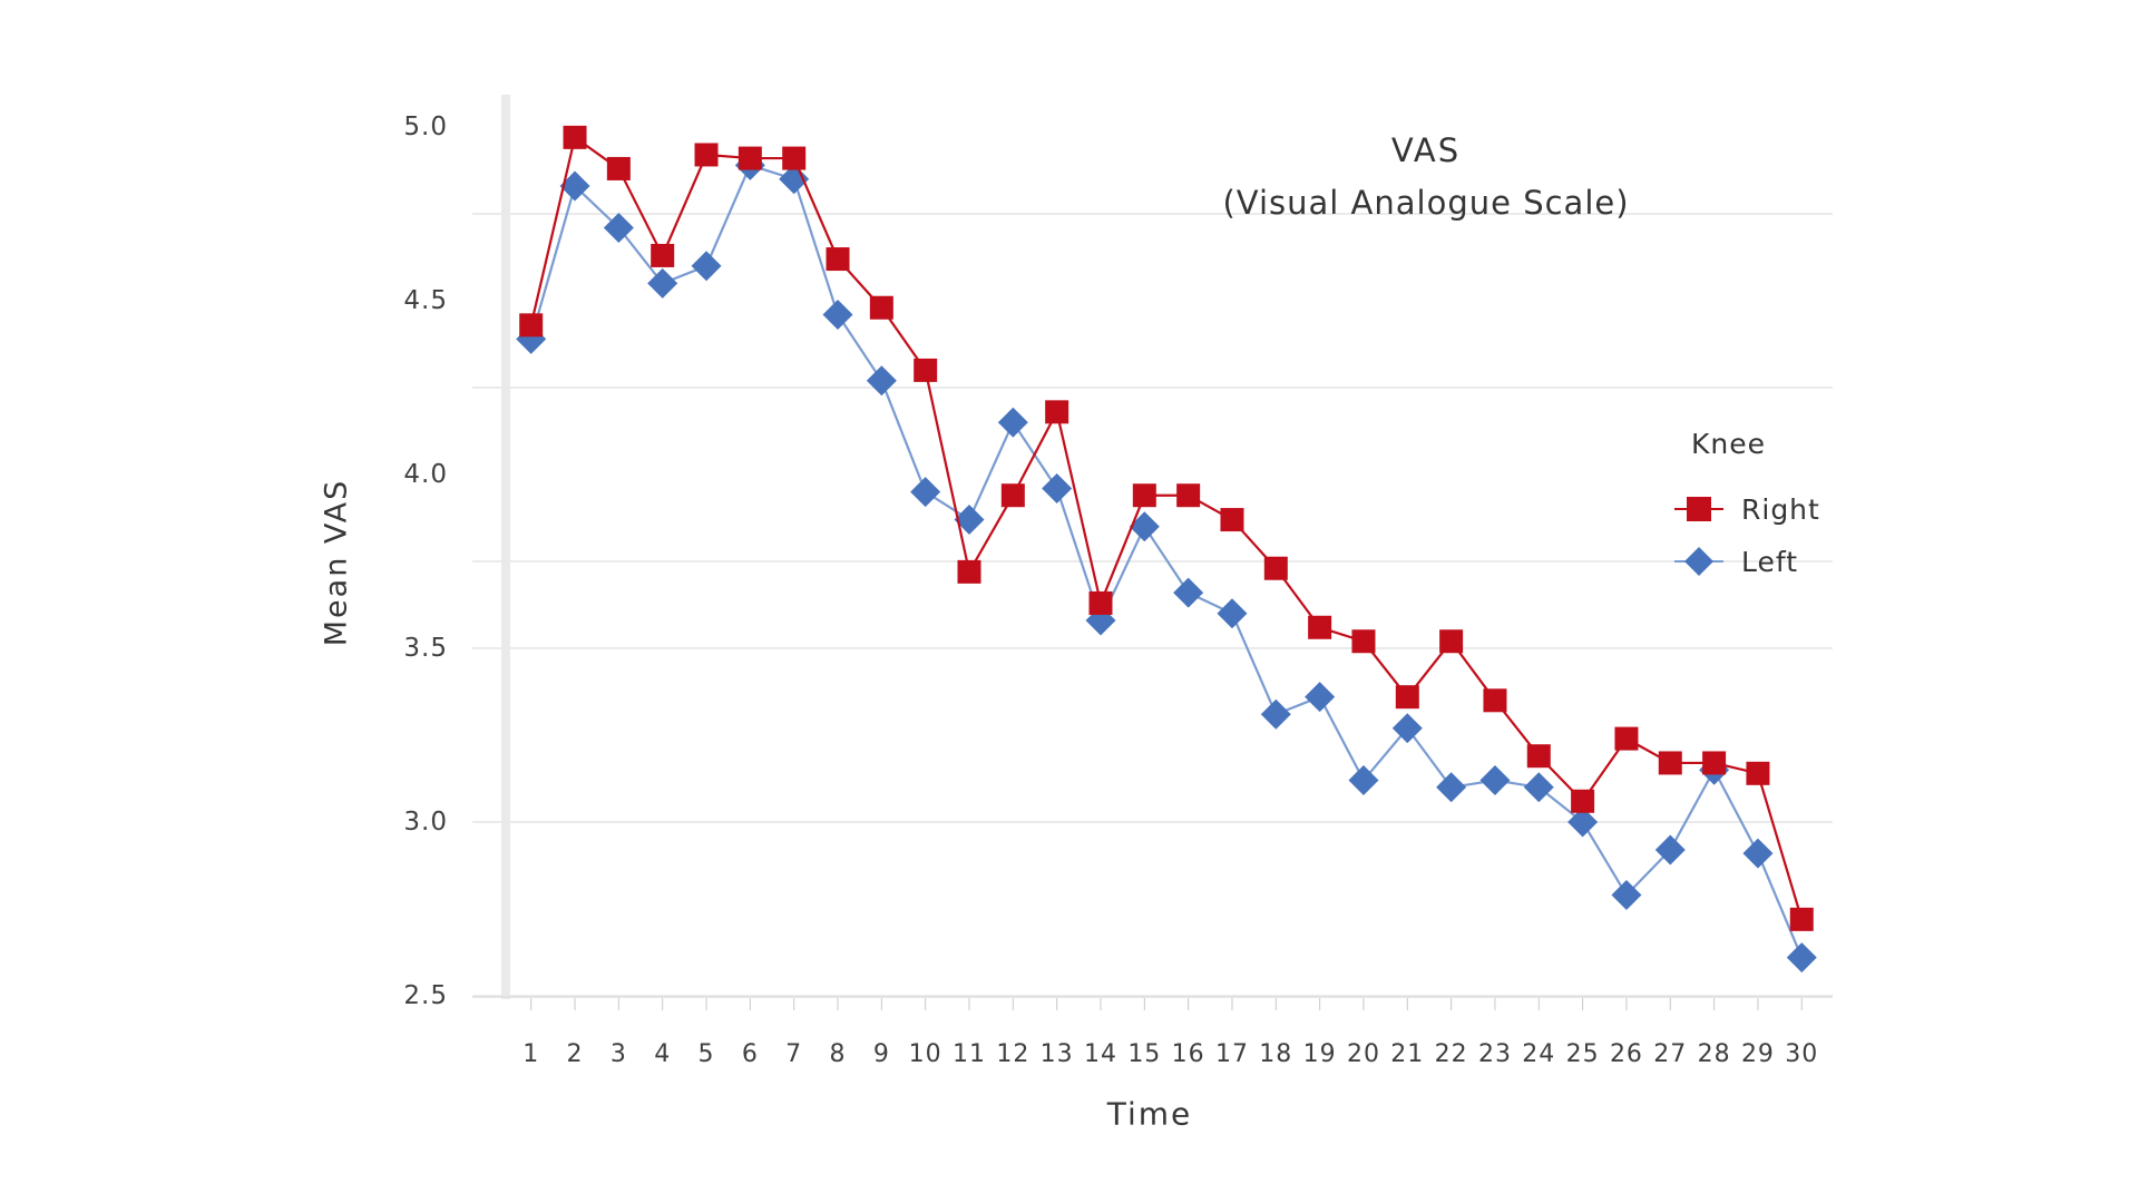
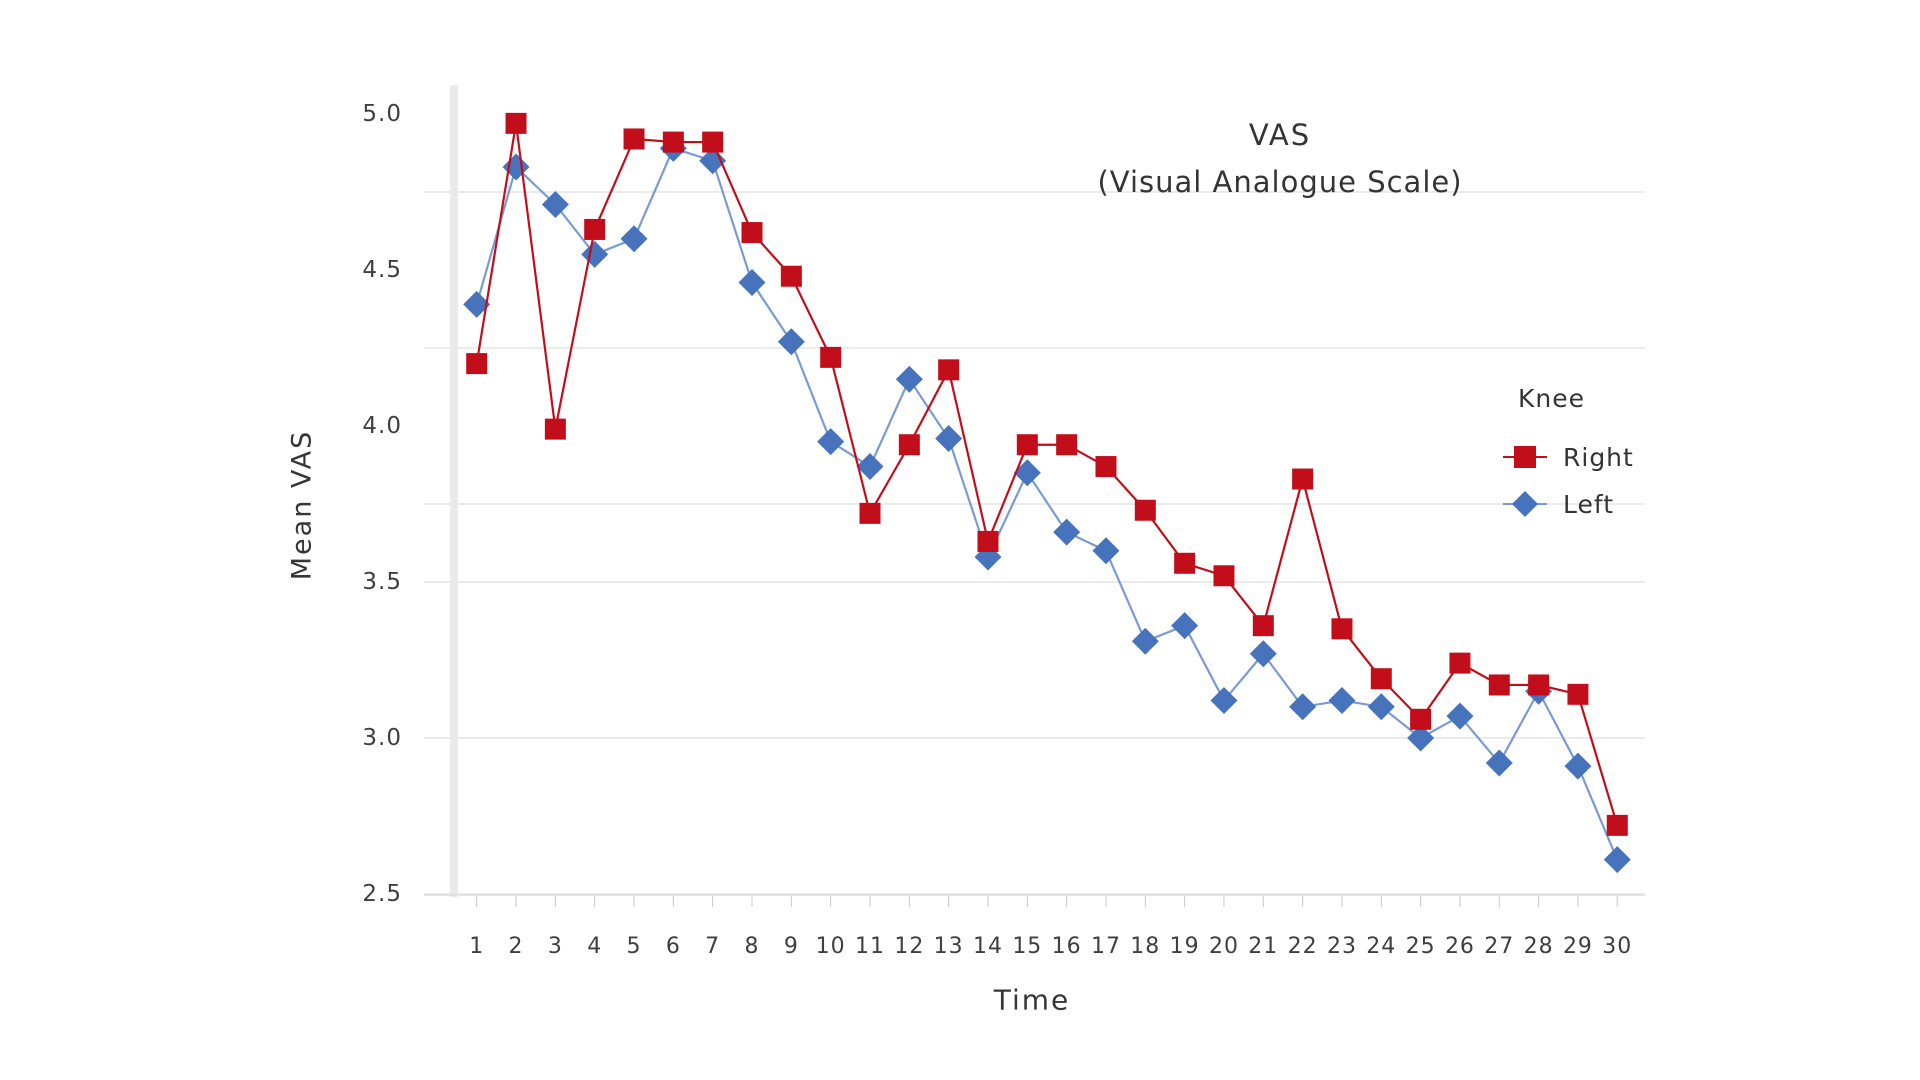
Right/1: 4.43 -> 4.20
Right/3: 4.88 -> 3.99
Right/10: 4.30 -> 4.22
Right/22: 3.52 -> 3.83
Left/26: 2.79 -> 3.07
